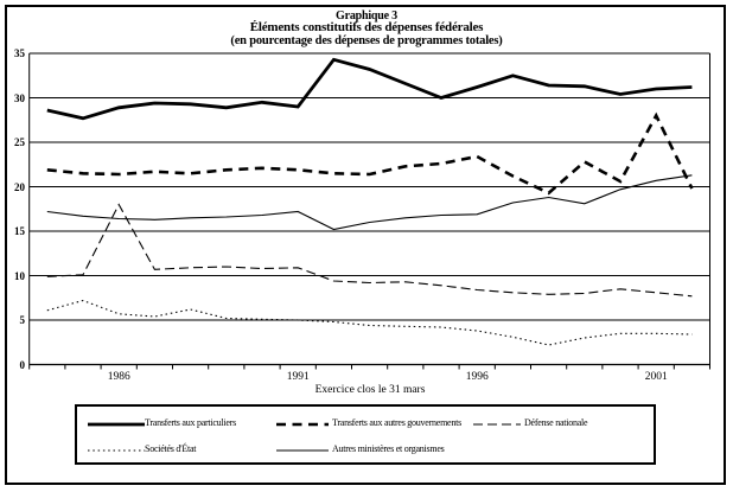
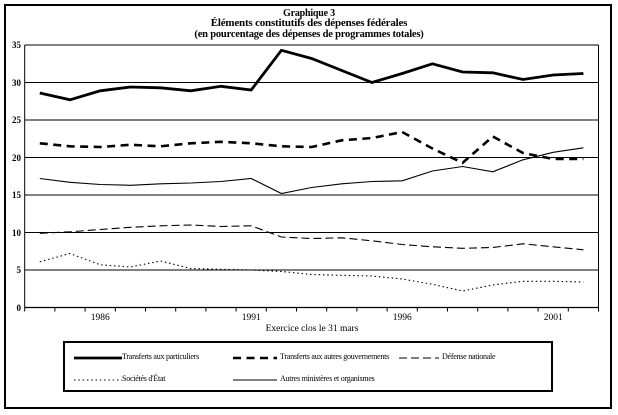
Défense nationale/1986: 18 -> 10
Transferts aux autres gouvernements/2001: 28 -> 20
